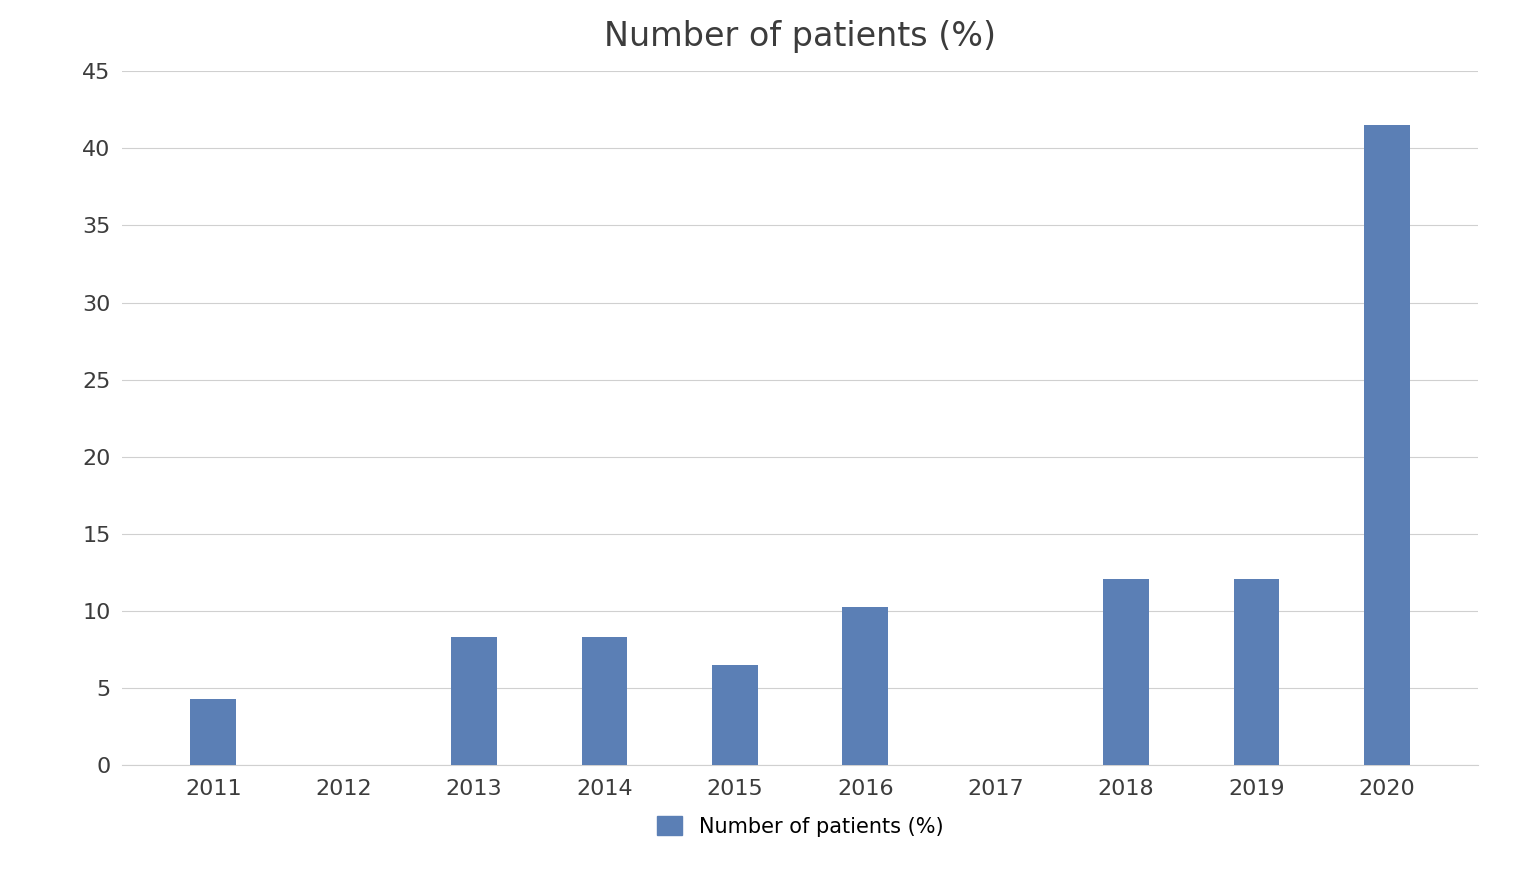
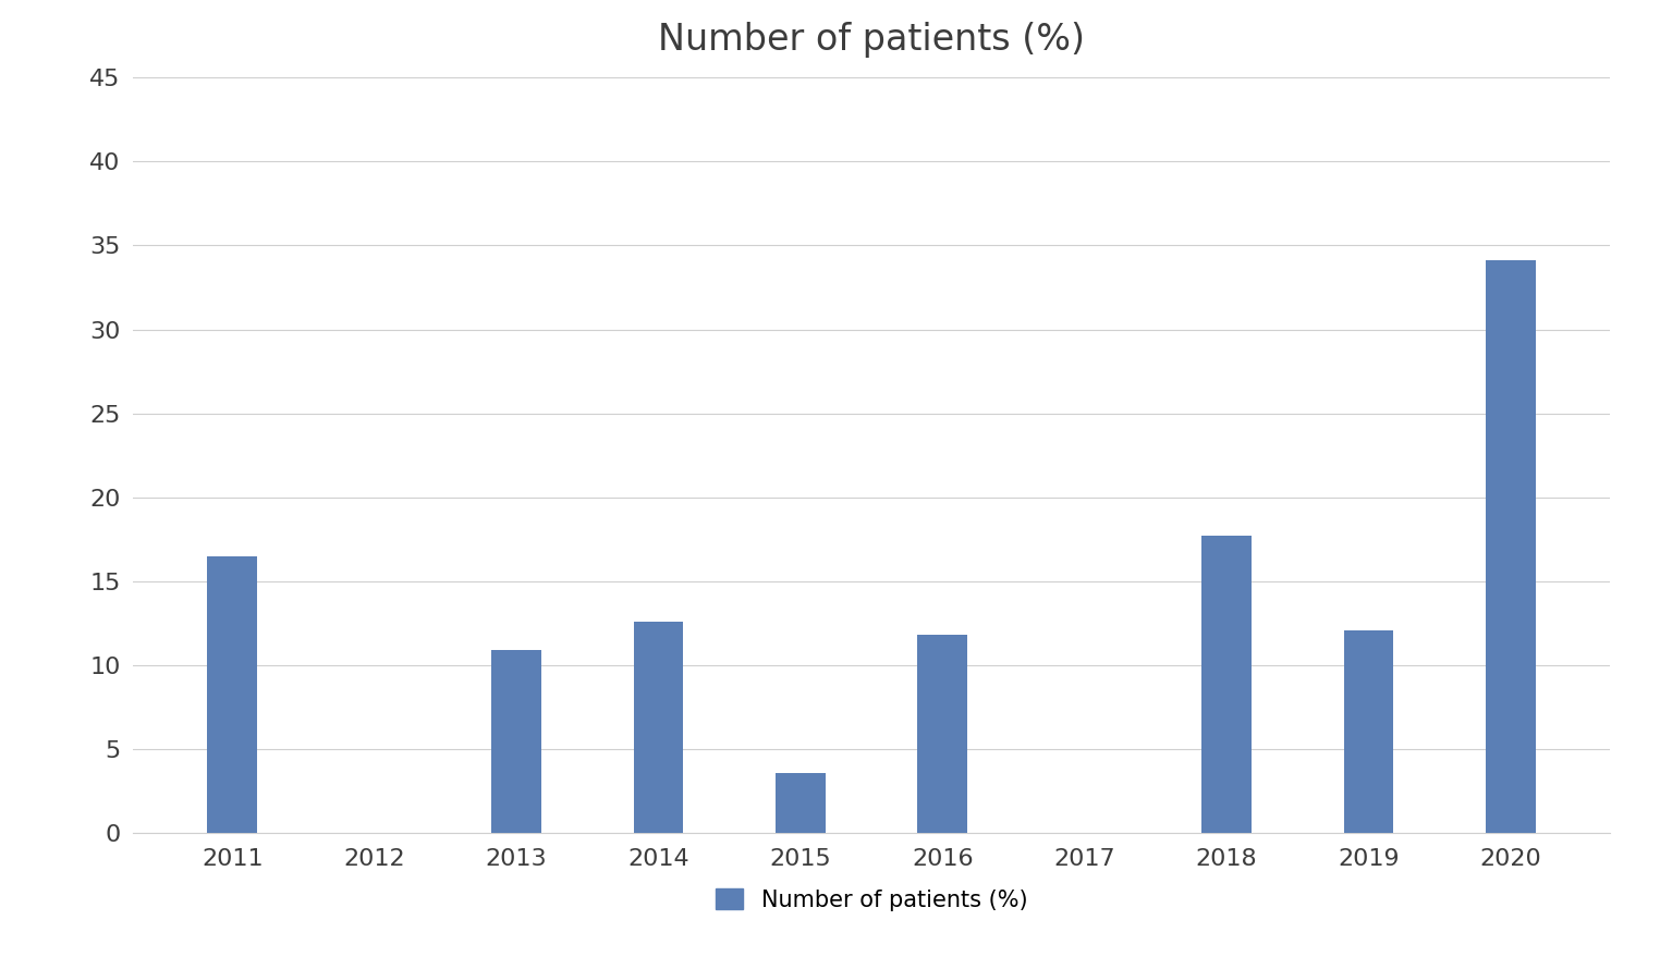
2011: 4.3 -> 16.5
2013: 8.3 -> 10.9
2014: 8.3 -> 12.6
2015: 6.5 -> 3.6
2016: 10.3 -> 11.8
2018: 12.1 -> 17.7
2020: 41.5 -> 34.1
